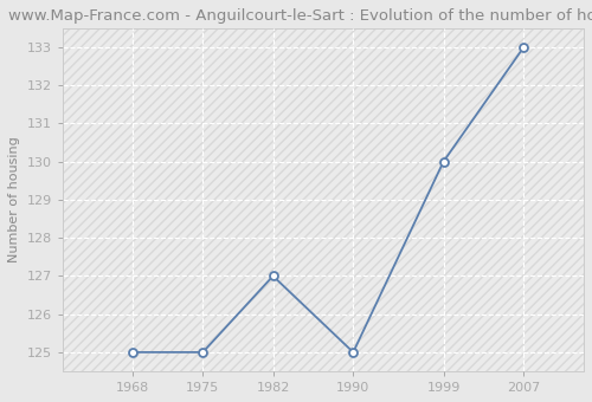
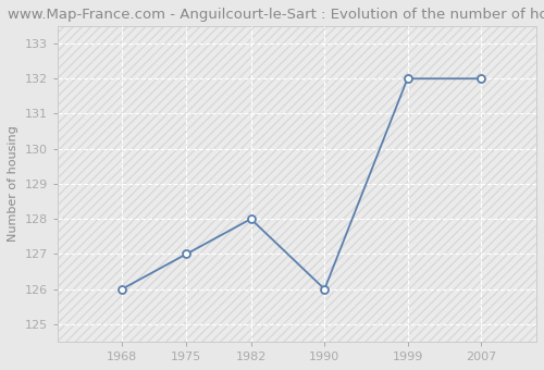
1968: 125 -> 126
1975: 125 -> 127
1982: 127 -> 128
1990: 125 -> 126
1999: 130 -> 132
2007: 133 -> 132
